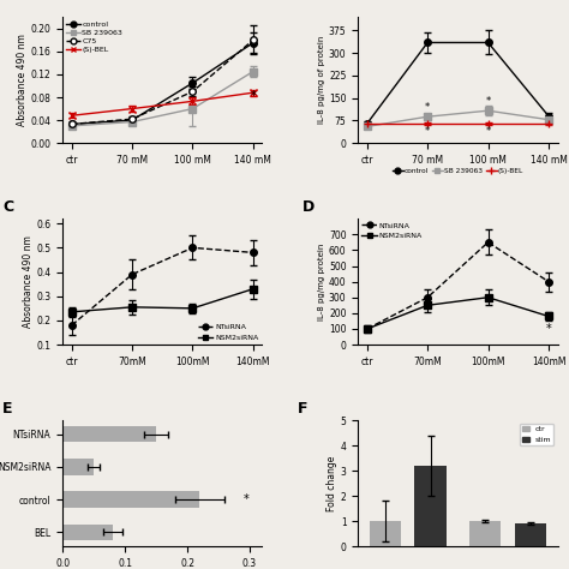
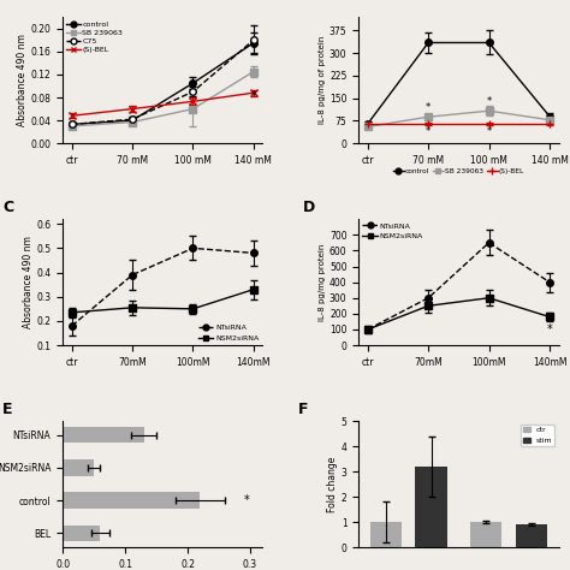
NTsiRNA: 0.15 -> 0.13
BEL: 0.08 -> 0.06
